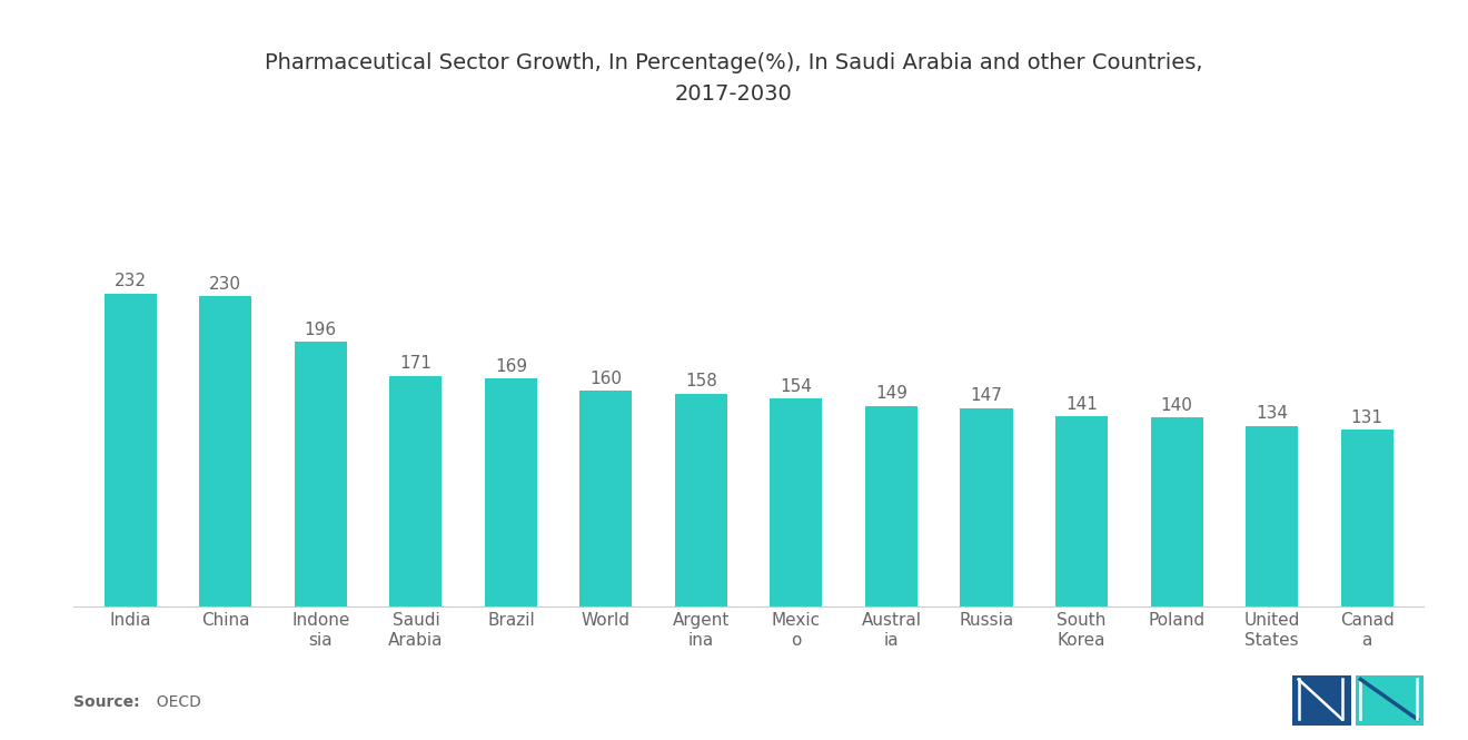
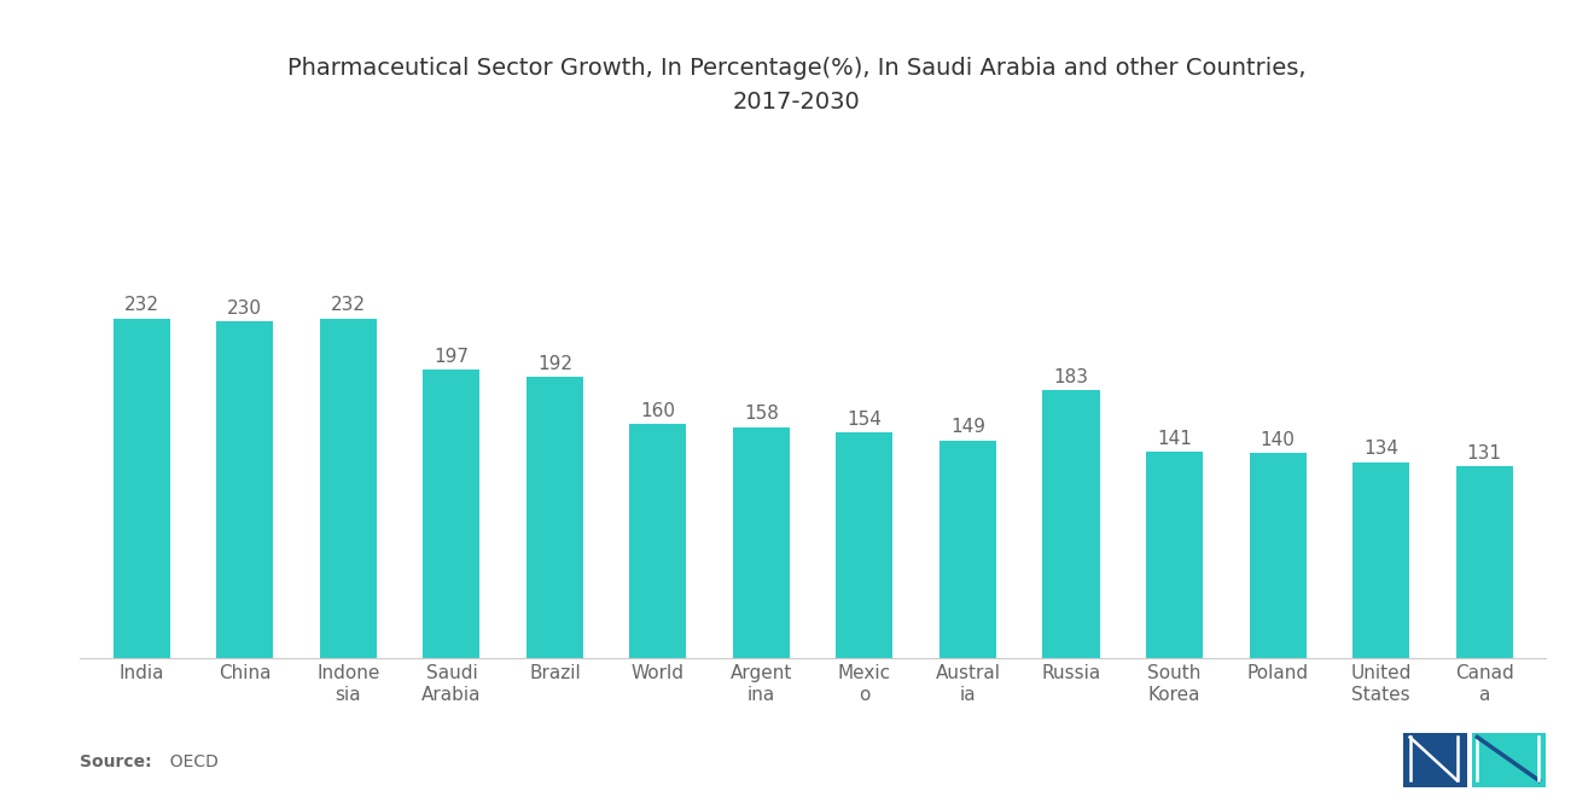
Indone sia: 196 -> 232
Saudi Arabia: 171 -> 197
Brazil: 169 -> 192
Russia: 147 -> 183
